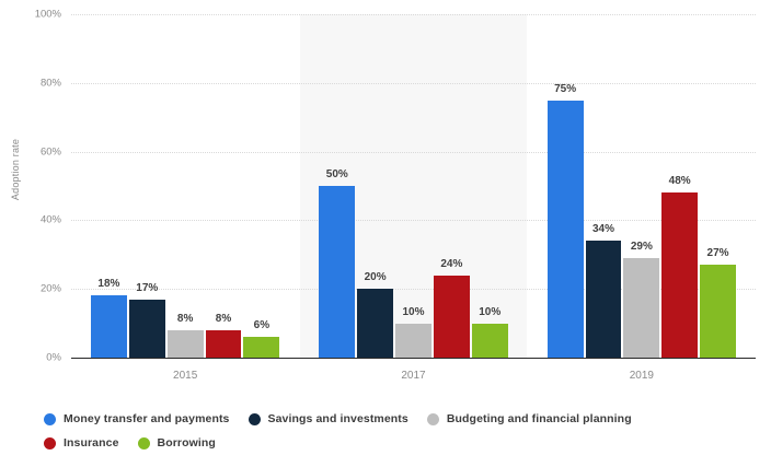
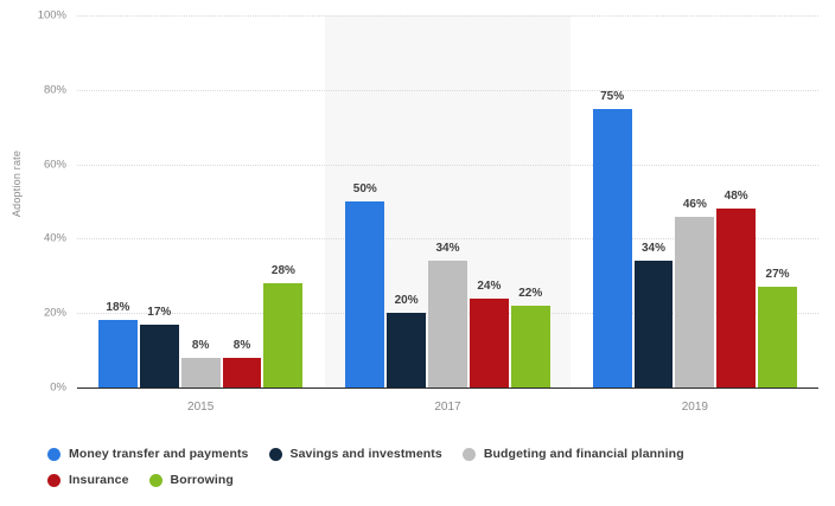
Borrowing/2015: 6% -> 28%
Budgeting and financial planning/2017: 10% -> 34%
Borrowing/2017: 10% -> 22%
Budgeting and financial planning/2019: 29% -> 46%
